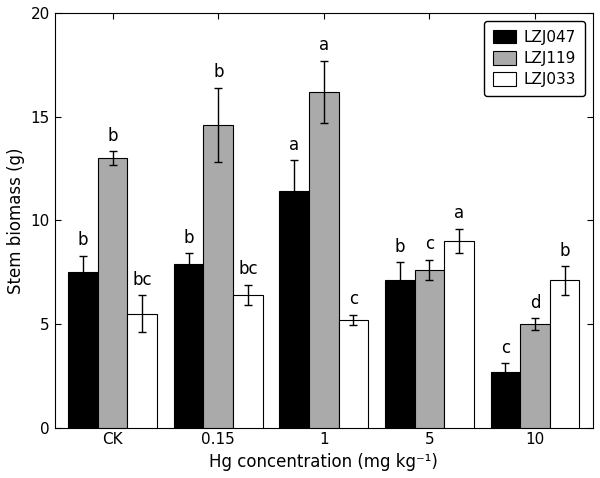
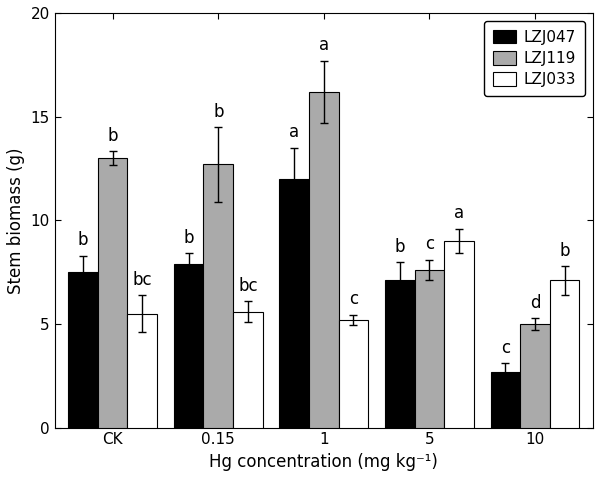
LZJ119/0.15: 14.6 -> 12.7
LZJ033/0.15: 6.4 -> 5.6
LZJ047/1: 11.4 -> 12.0
